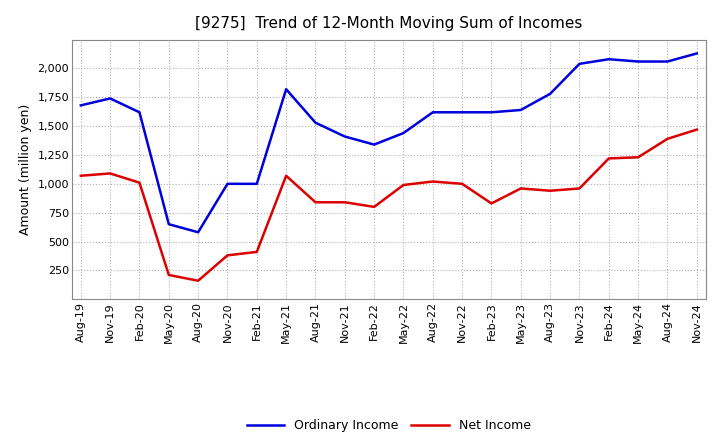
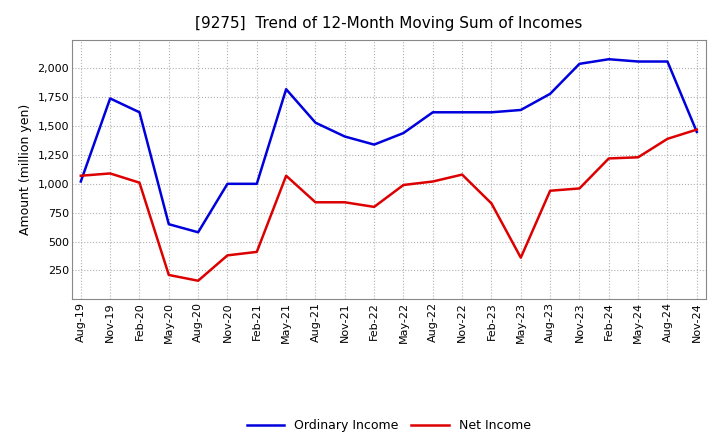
Ordinary Income/Aug-19: 1,680 -> 1,020
Net Income/Nov-22: 1,000 -> 1,080
Net Income/May-23: 960 -> 360
Ordinary Income/Nov-24: 2,130 -> 1,450
